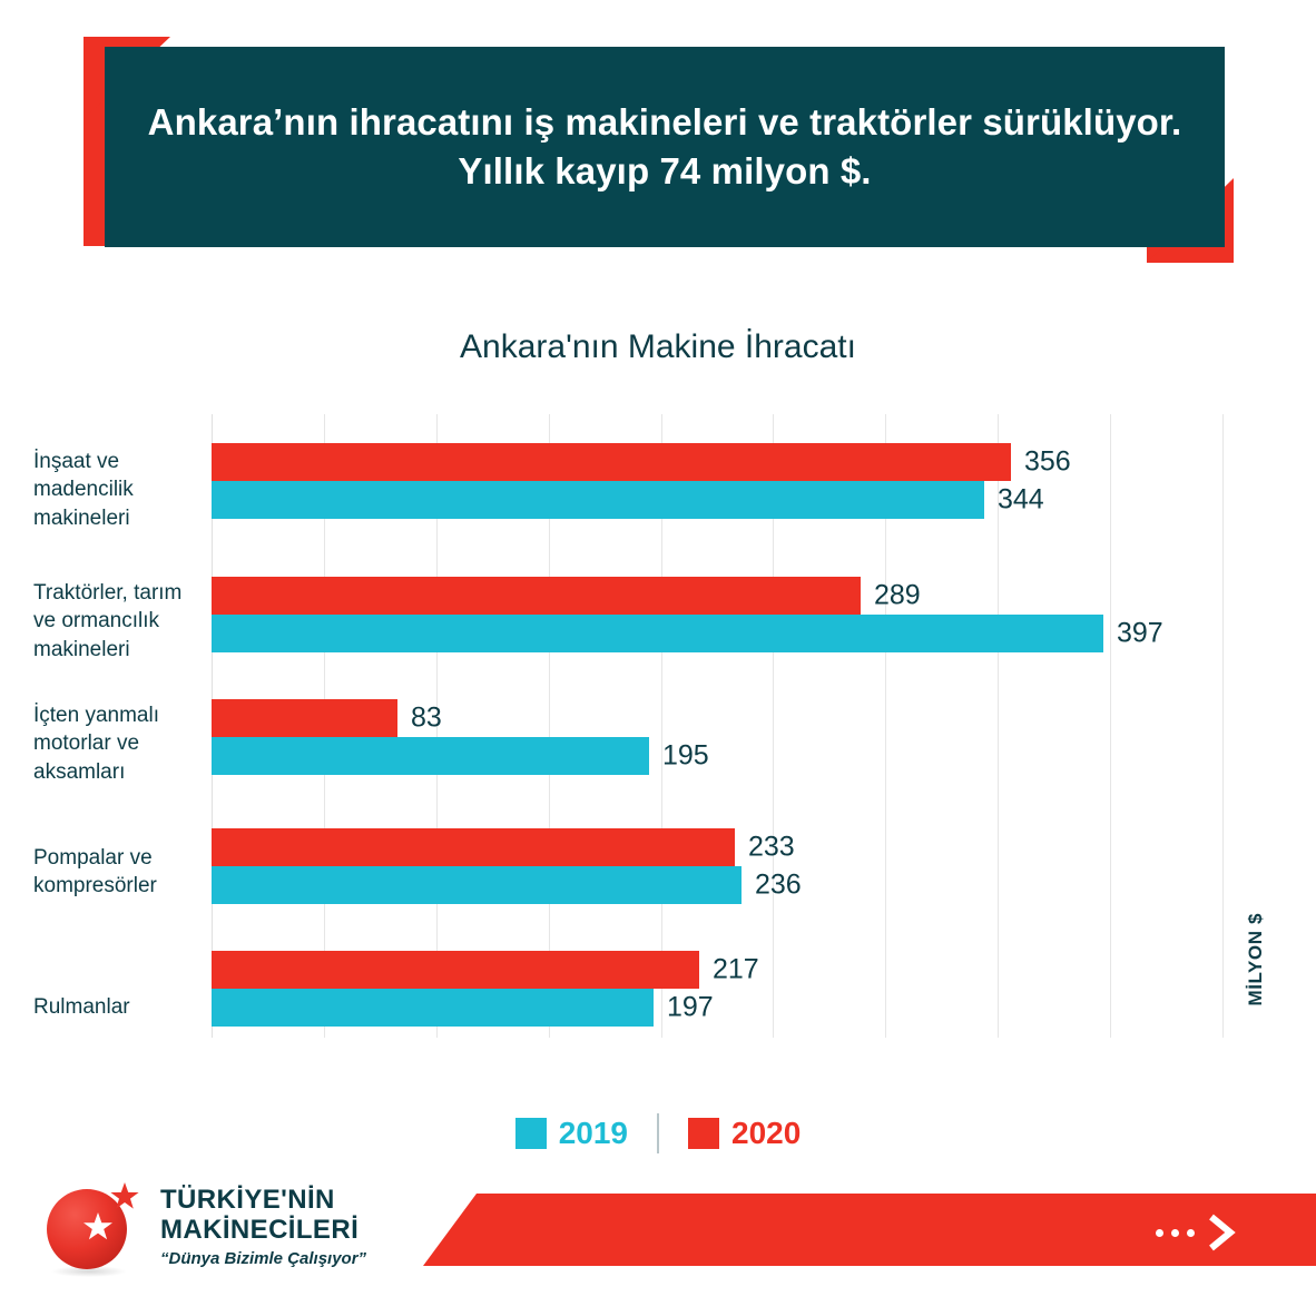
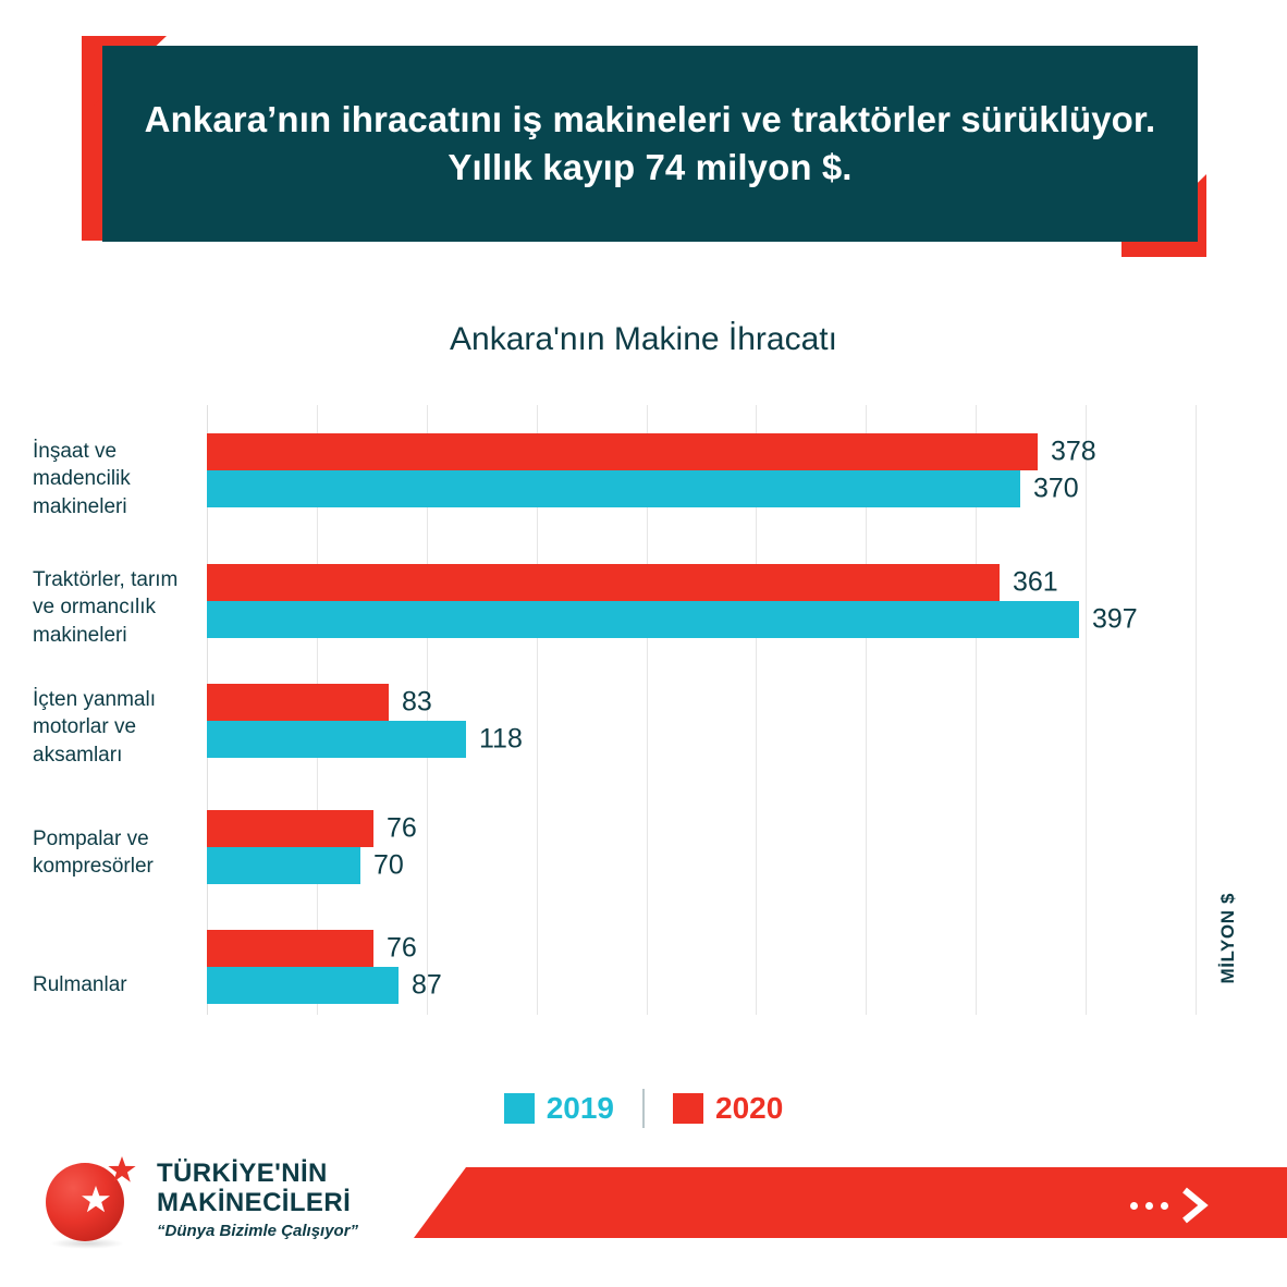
2020/İnşaat ve madencilik makineleri: 356 -> 378
2019/İnşaat ve madencilik makineleri: 344 -> 370
2020/Traktörler, tarım ve ormancılık makineleri: 289 -> 361
2019/İçten yanmalı motorlar ve aksamları: 195 -> 118
2020/Pompalar ve kompresörler: 233 -> 76
2019/Pompalar ve kompresörler: 236 -> 70
2020/Rulmanlar: 217 -> 76
2019/Rulmanlar: 197 -> 87
